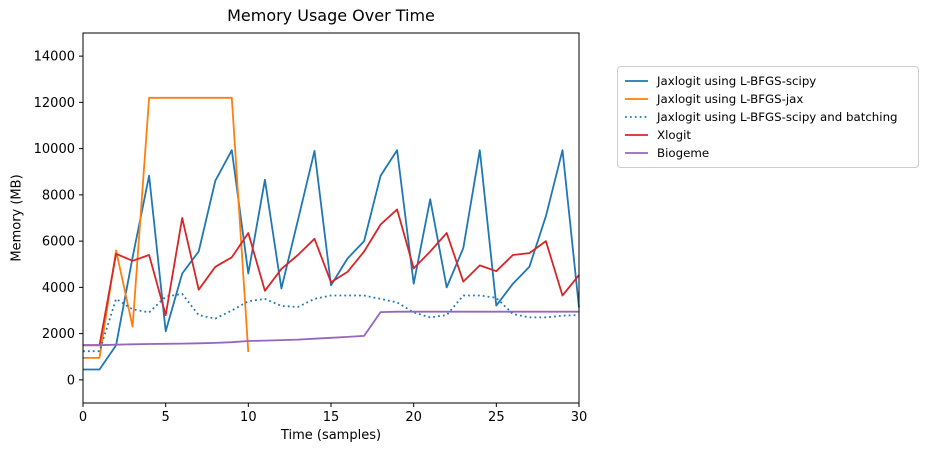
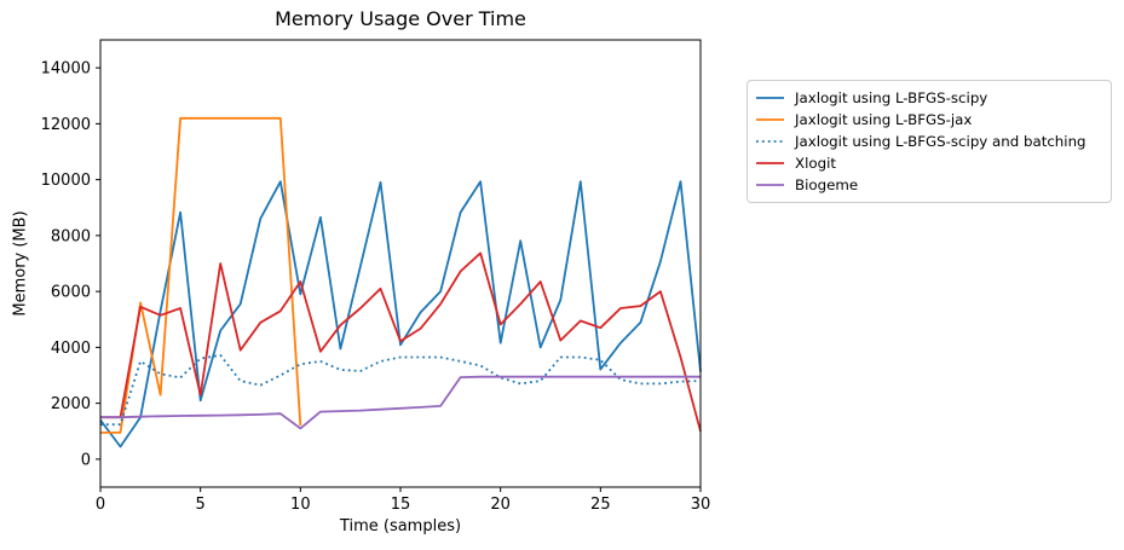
Jaxlogit using L-BFGS-scipy/0: 400 -> 1400
Xlogit/5: 2800 -> 2300
Jaxlogit using L-BFGS-scipy/10: 4600 -> 5900
Biogeme/10: 1700 -> 1100
Xlogit/30: 4500 -> 1000
